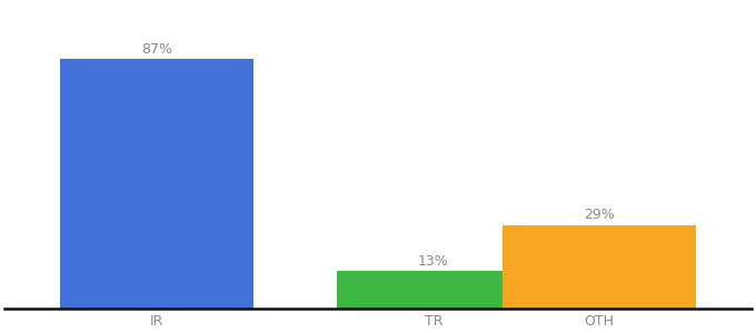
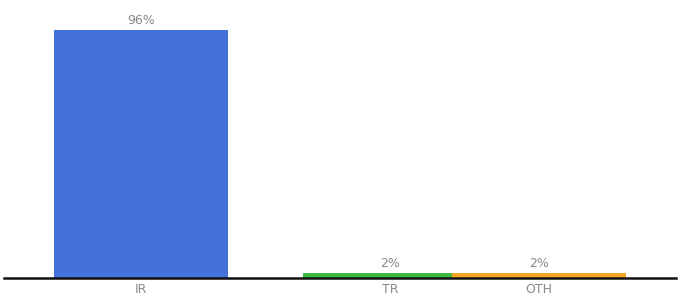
IR: 87% -> 96%
TR: 13% -> 2%
OTH: 29% -> 2%
